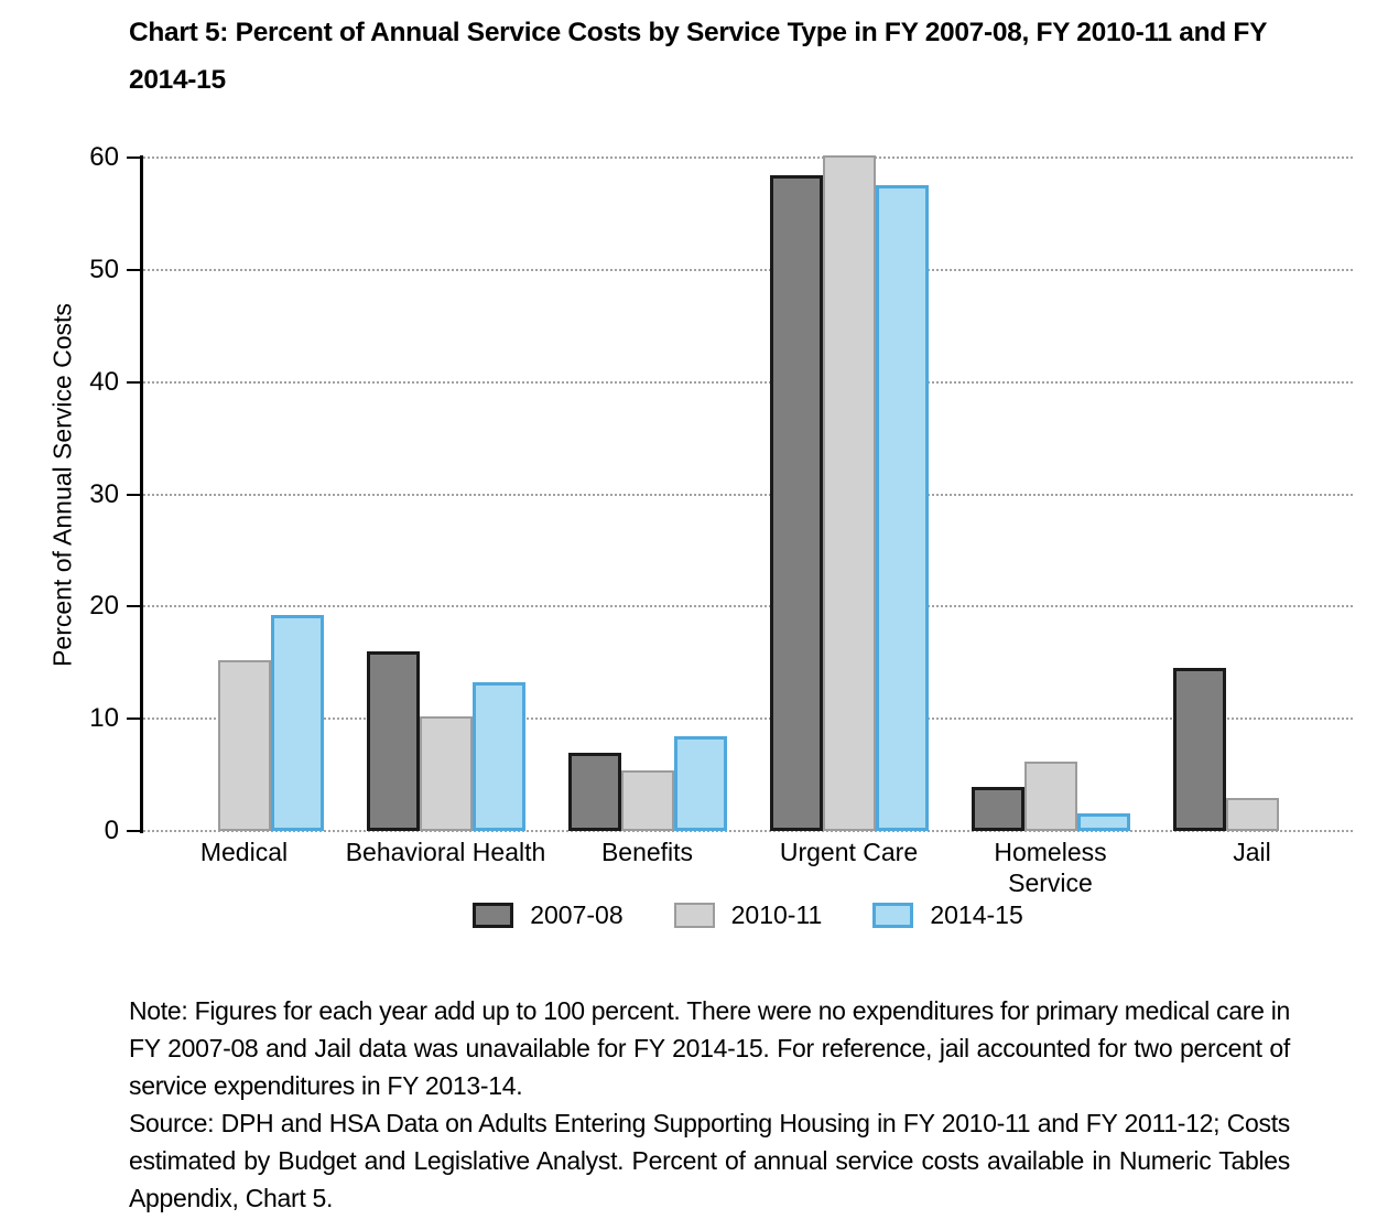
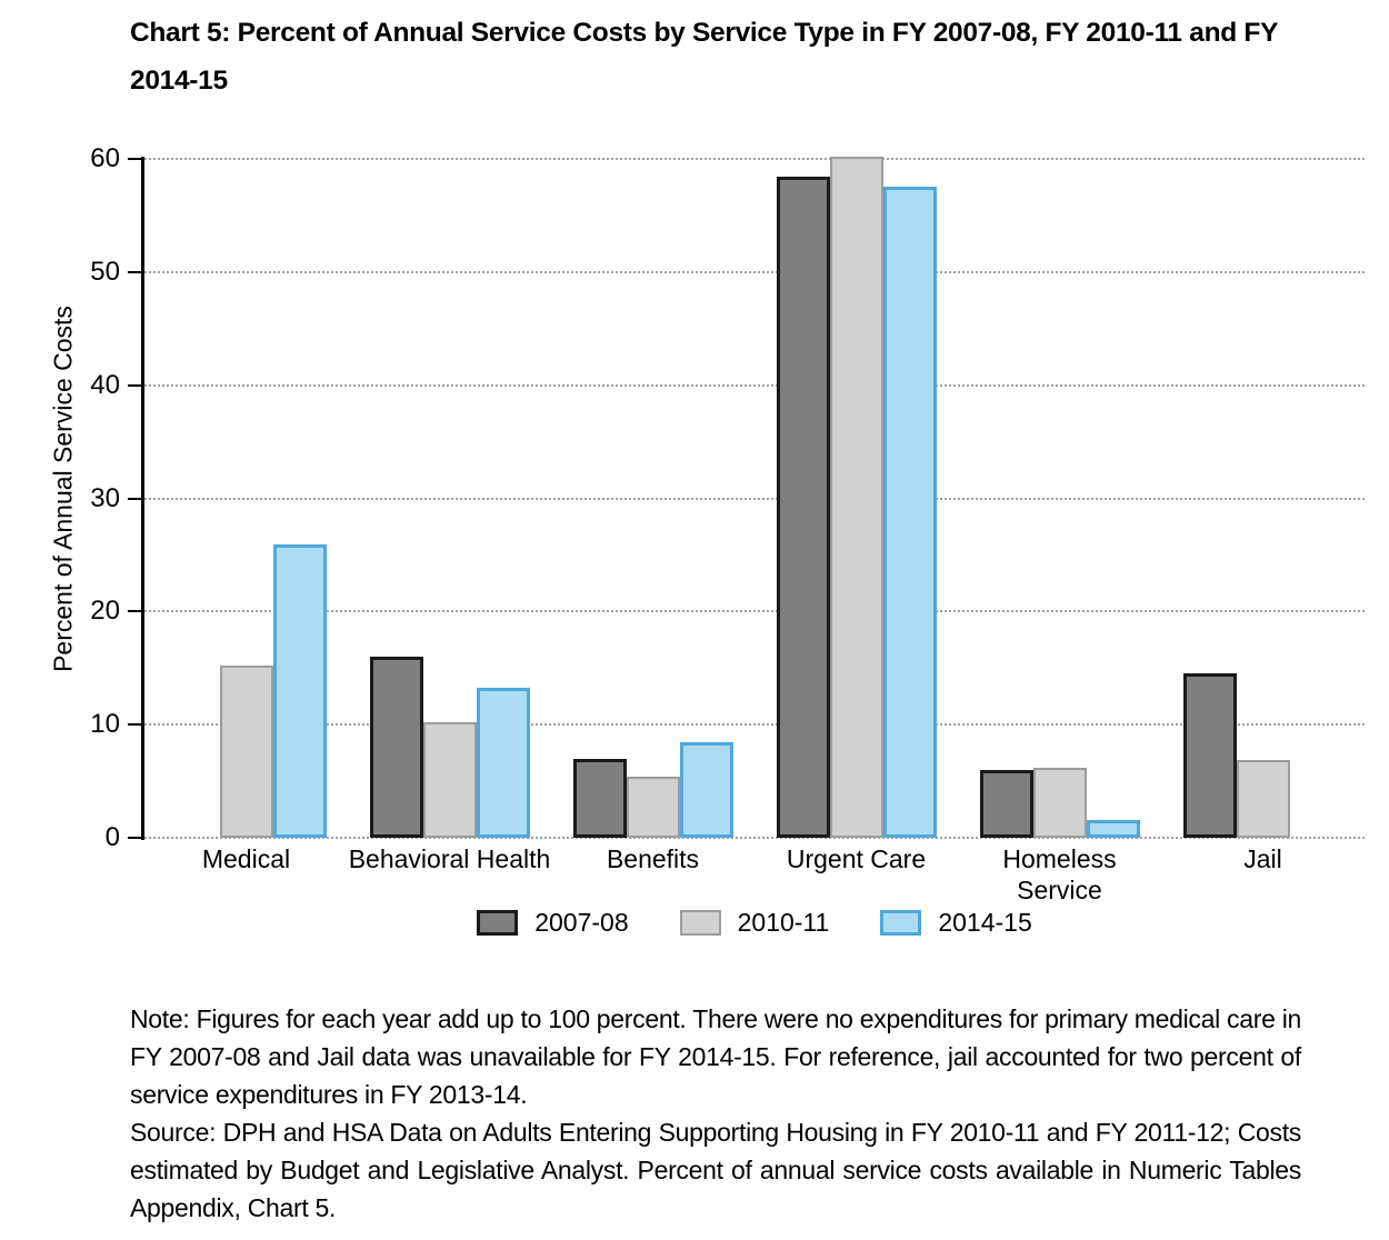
2014-15/Medical: 19.2 -> 25.9
2007-08/Homeless Service: 3.9 -> 6.0
2010-11/Jail: 2.9 -> 6.9
